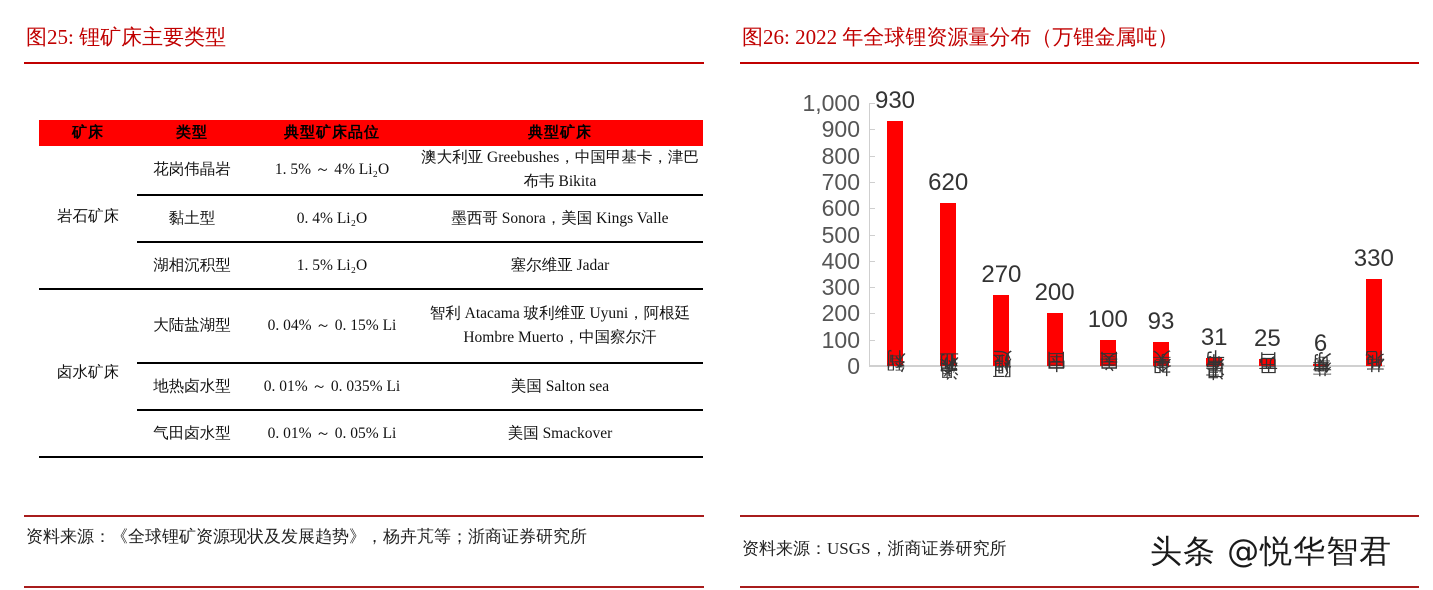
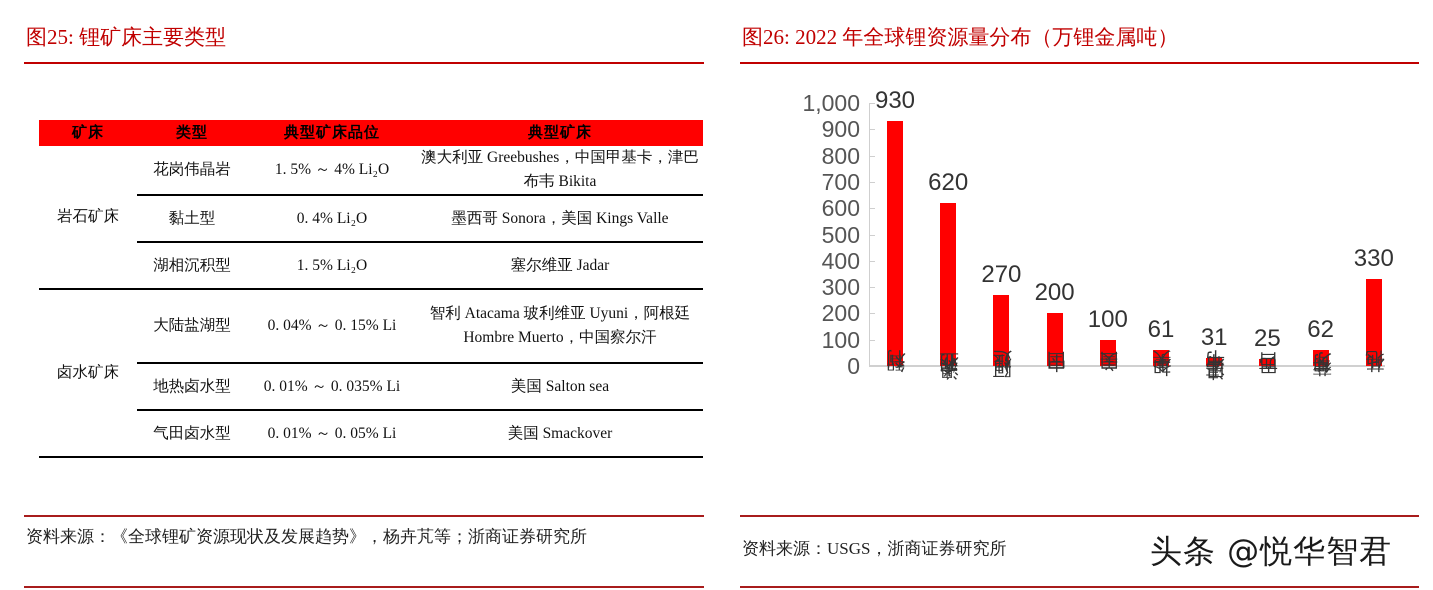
加拿大: 93 -> 61
葡萄牙: 6 -> 62
